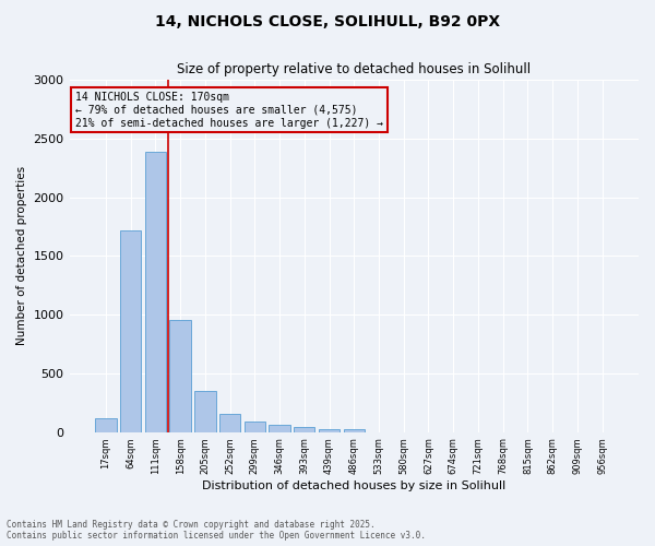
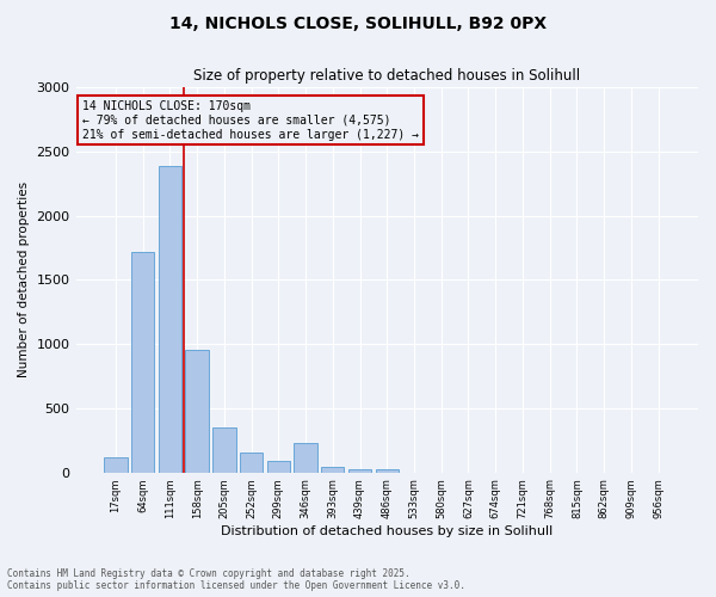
346sqm: 60 -> 230
